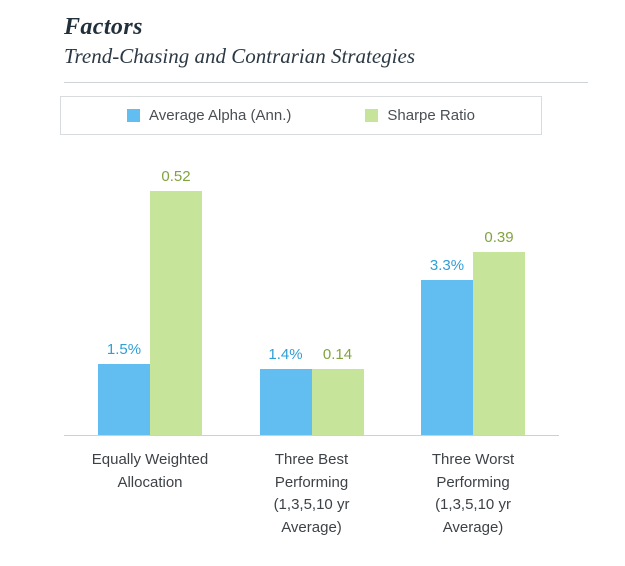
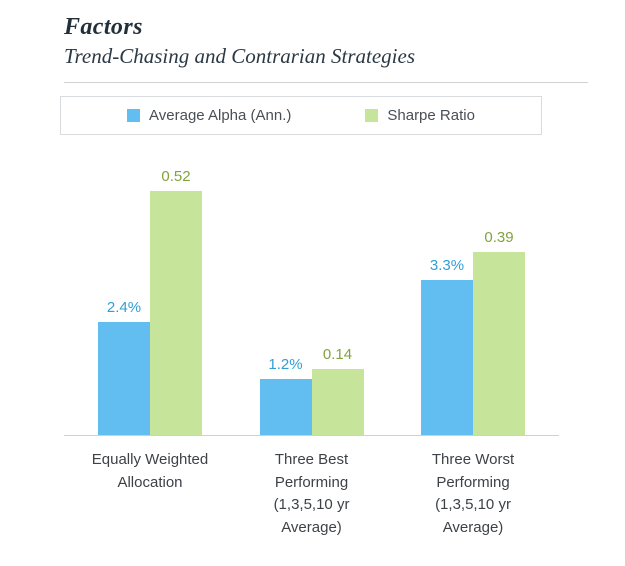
Average Alpha (Ann.)/Equally Weighted Allocation: 1.5% -> 2.4%
Average Alpha (Ann.)/Three Best Performing (1,3,5,10 yr Average): 1.4% -> 1.2%
